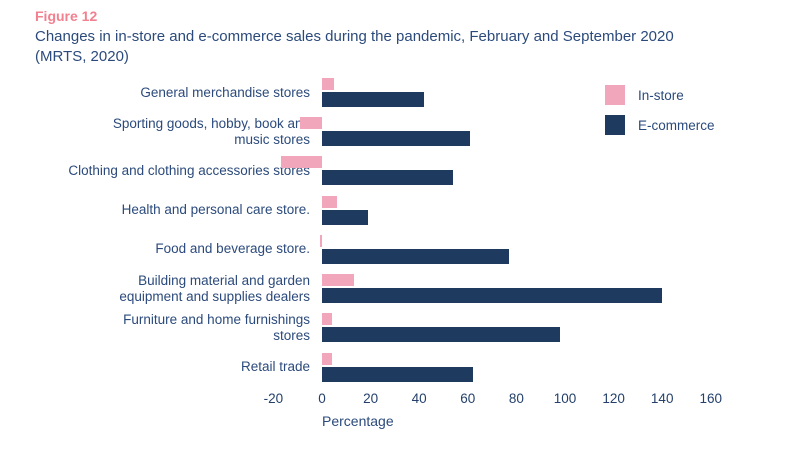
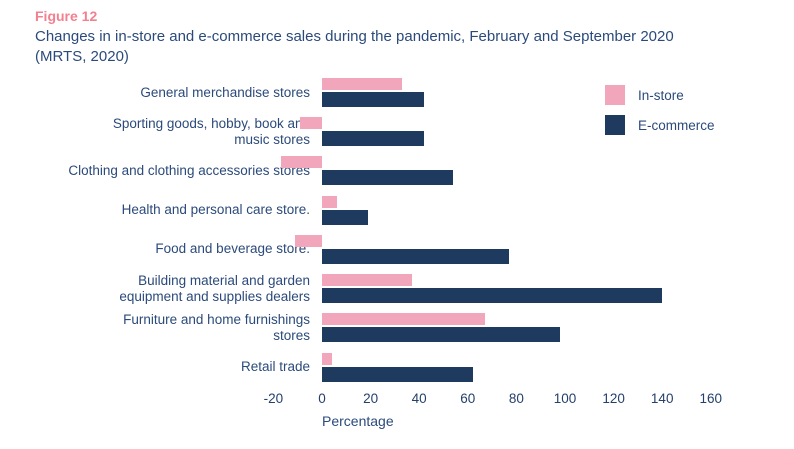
In-store/General merchandise stores: 5 -> 33
E-commerce/Sporting goods, hobby, book and music stores: 61 -> 42
In-store/Food and beverage store.: -1 -> -11
In-store/Building material and garden equipment and supplies dealers: 13 -> 37
In-store/Furniture and home furnishings stores: 4 -> 67
